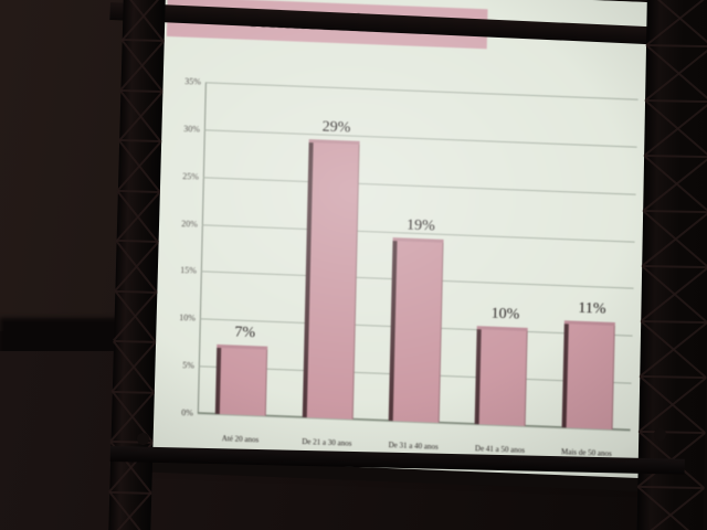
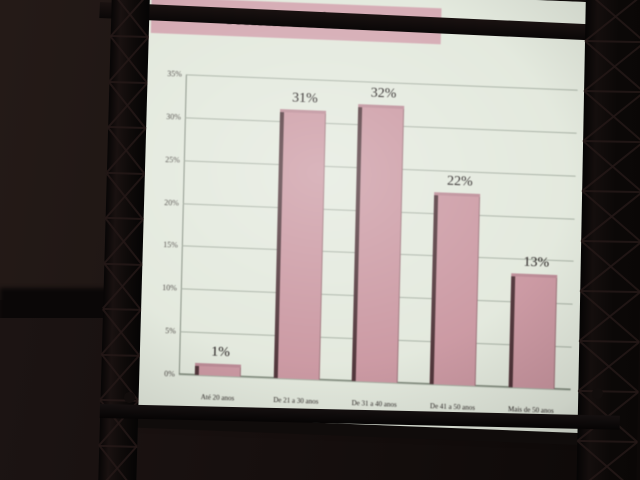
Até 20 anos: 7% -> 1%
De 21 a 30 anos: 29% -> 31%
De 31 a 40 anos: 19% -> 32%
De 41 a 50 anos: 10% -> 22%
Mais de 50 anos: 11% -> 13%
